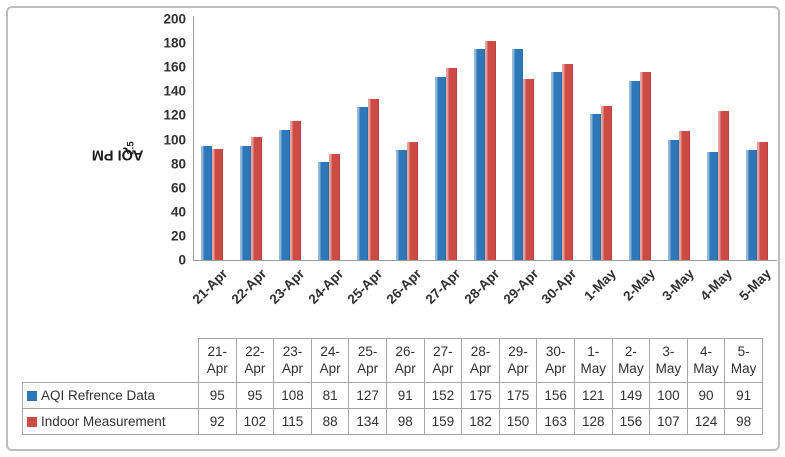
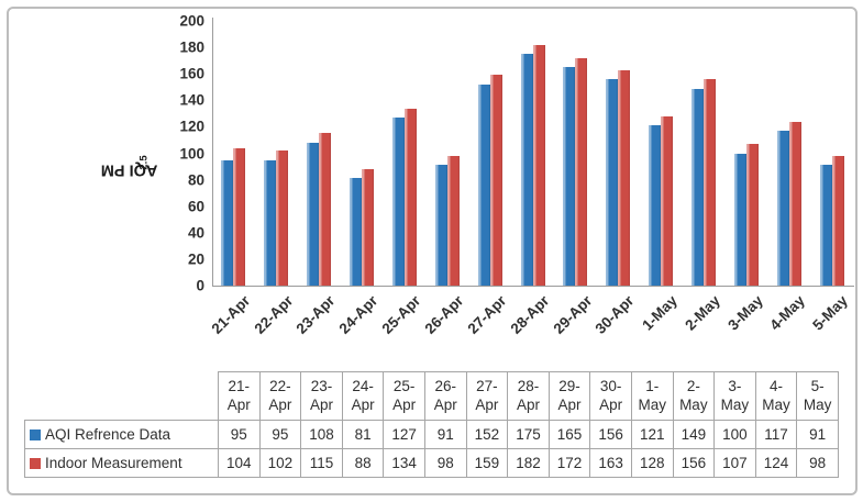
Indoor Measurement/21-Apr: 92 -> 104
AQI Refrence Data/29-Apr: 175 -> 165
Indoor Measurement/29-Apr: 150 -> 172
AQI Refrence Data/4-May: 90 -> 117
